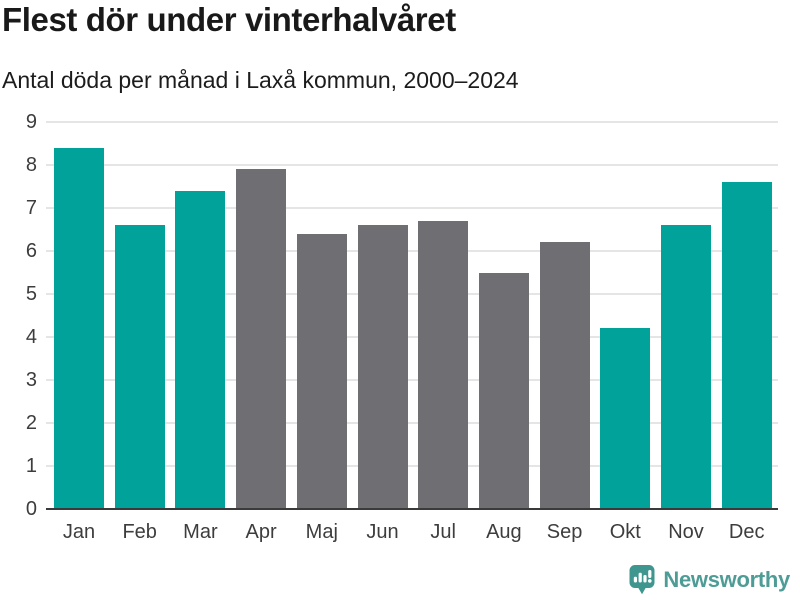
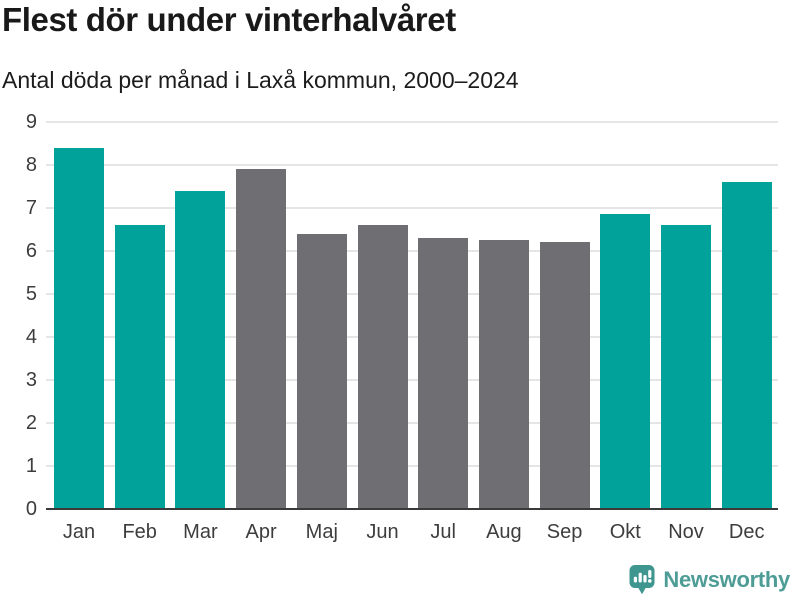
Jul: 6.7 -> 6.3
Aug: 5.5 -> 6.2
Okt: 4.2 -> 6.8
